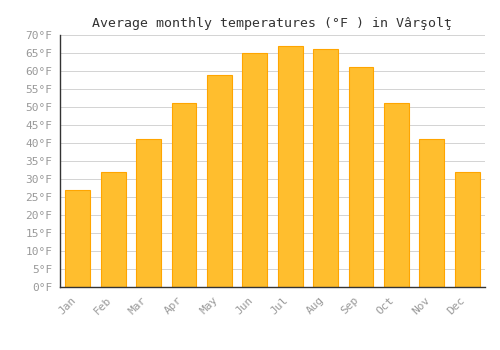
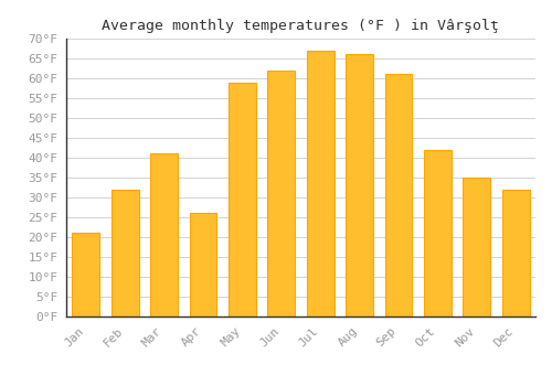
Jan: 27°F -> 21°F
Apr: 51°F -> 26°F
Jun: 65°F -> 62°F
Oct: 51°F -> 42°F
Nov: 41°F -> 35°F
